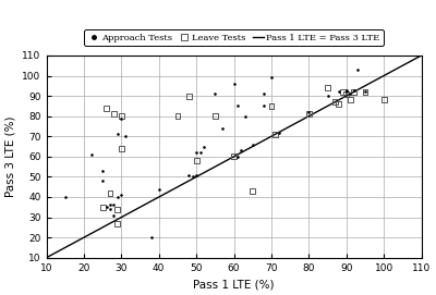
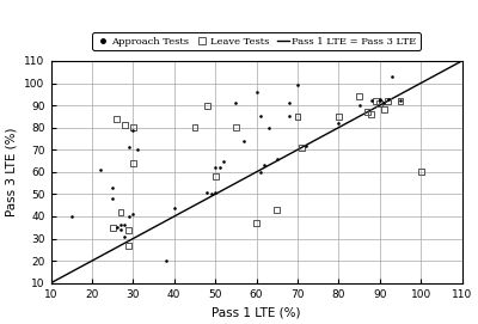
Leave Tests/60: 60 -> 37
Leave Tests/80: 81 -> 85
Leave Tests/100: 88 -> 60
